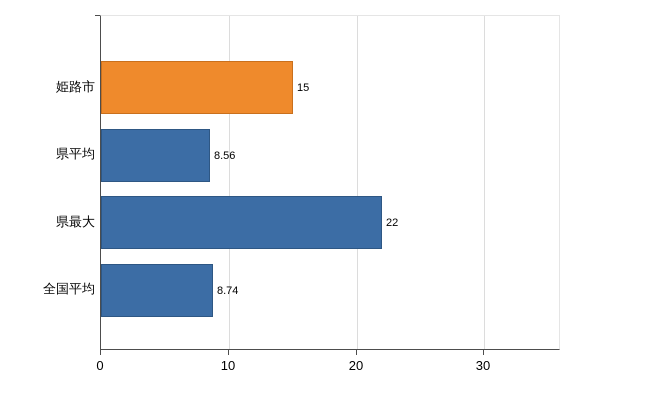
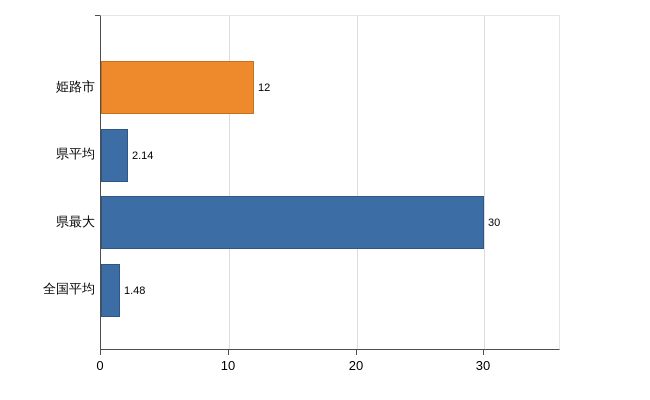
姫路市: 15 -> 12
県平均: 8.56 -> 2.14
県最大: 22 -> 30
全国平均: 8.74 -> 1.48
